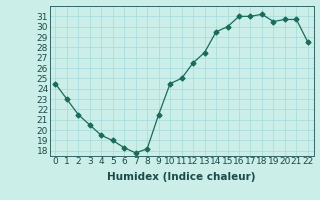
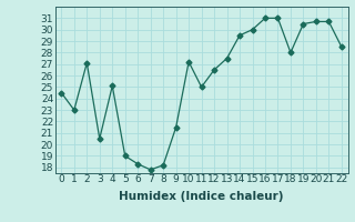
2: 21.5 -> 27.1
4: 19.5 -> 25.1
10: 24.5 -> 27.2
18: 31.2 -> 28.0
